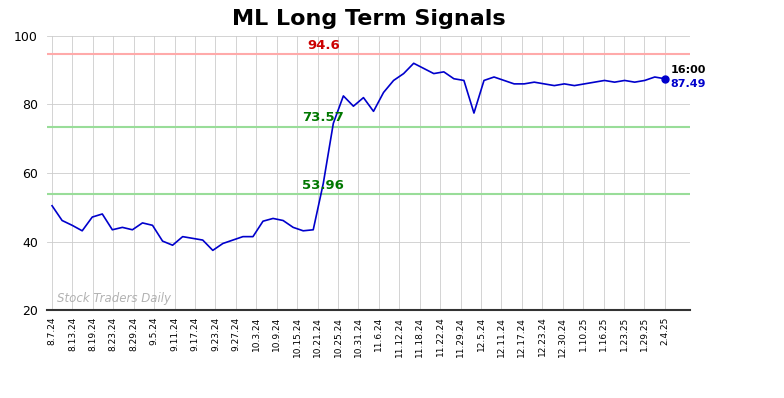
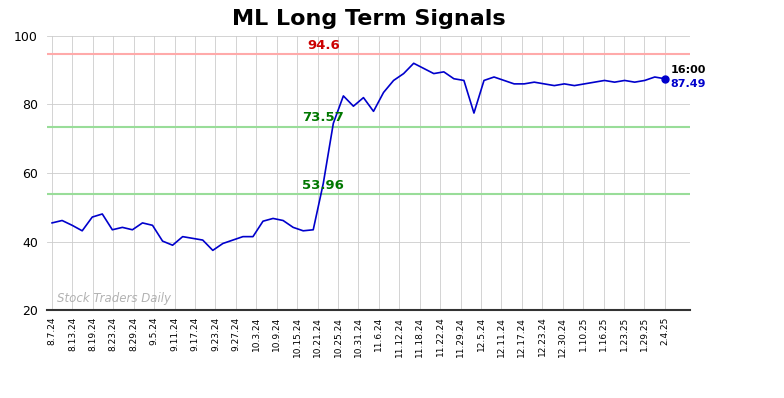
8.7.24: 50.5 -> 45.5
